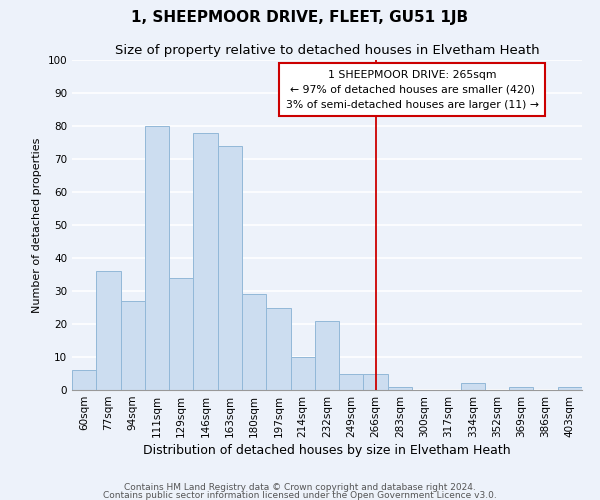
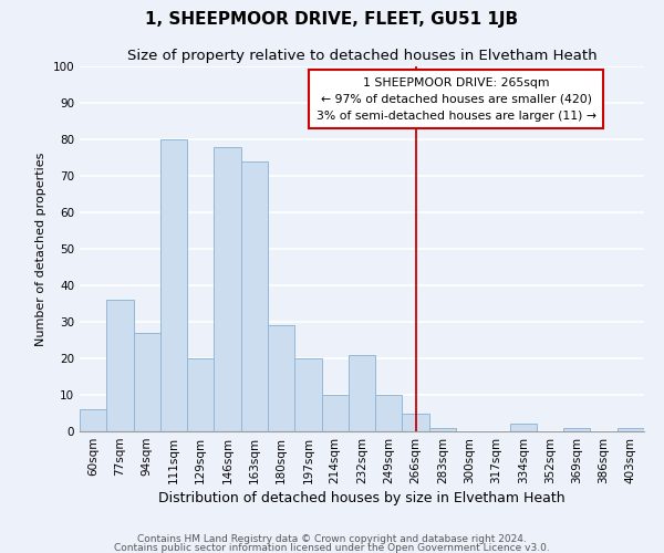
129sqm: 34 -> 20
197sqm: 25 -> 20
249sqm: 5 -> 10
